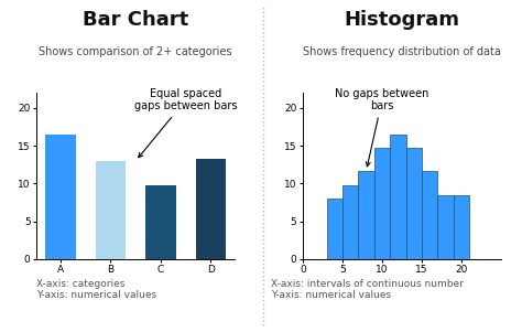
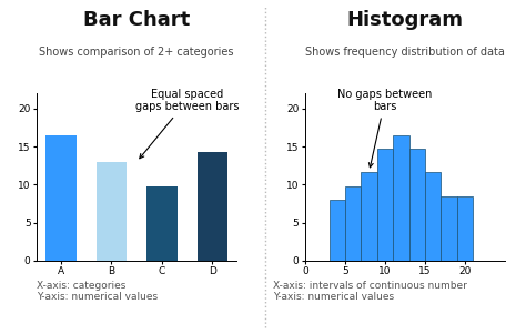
D: 13.2 -> 14.3
